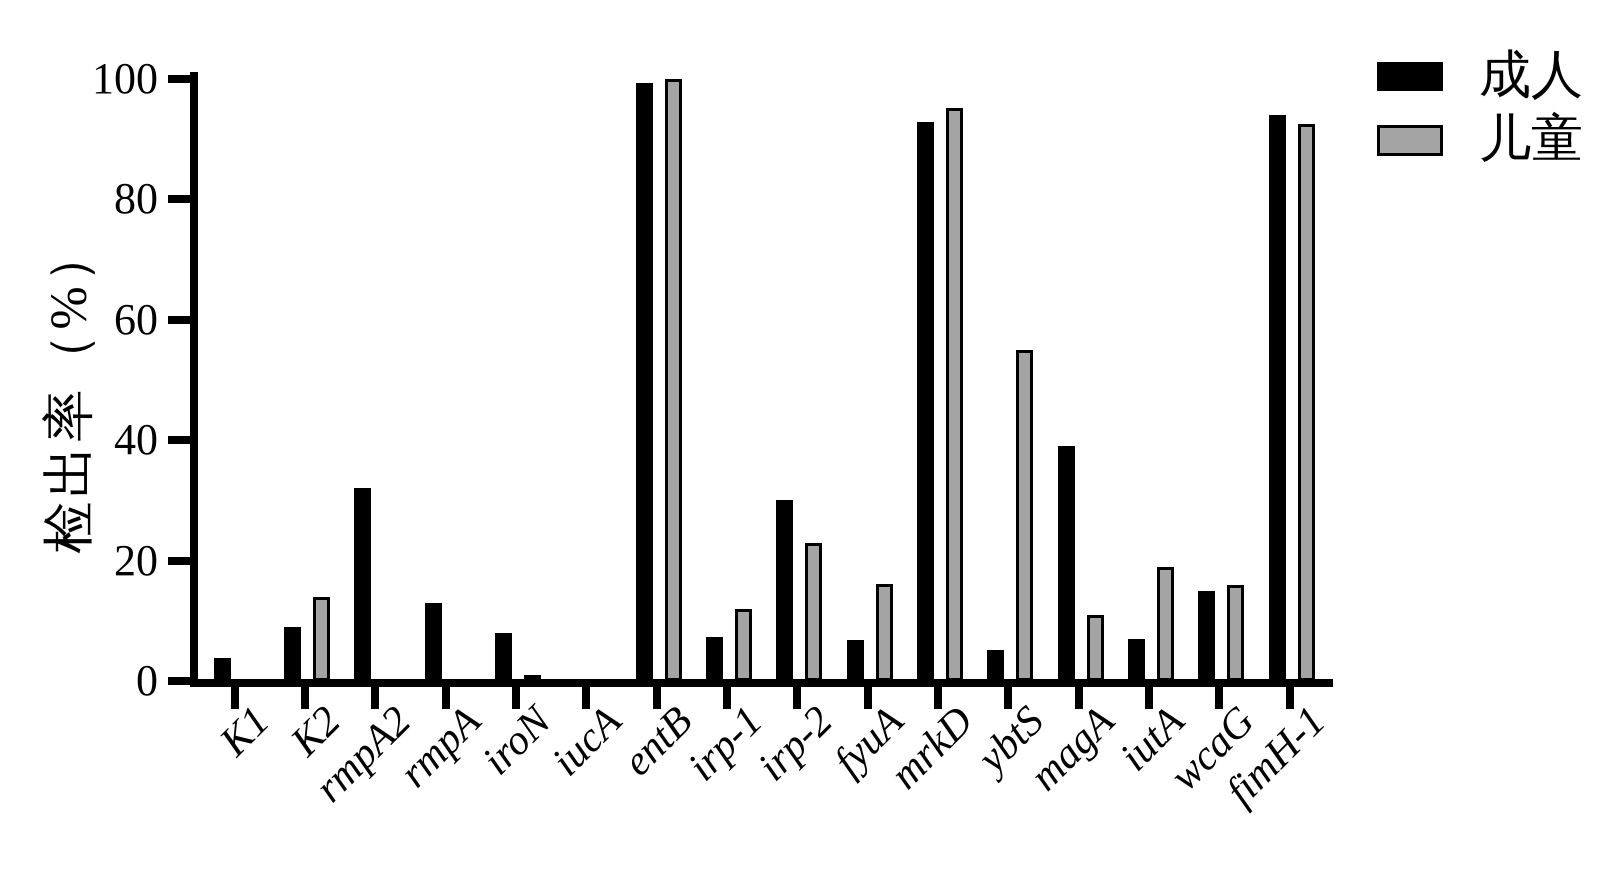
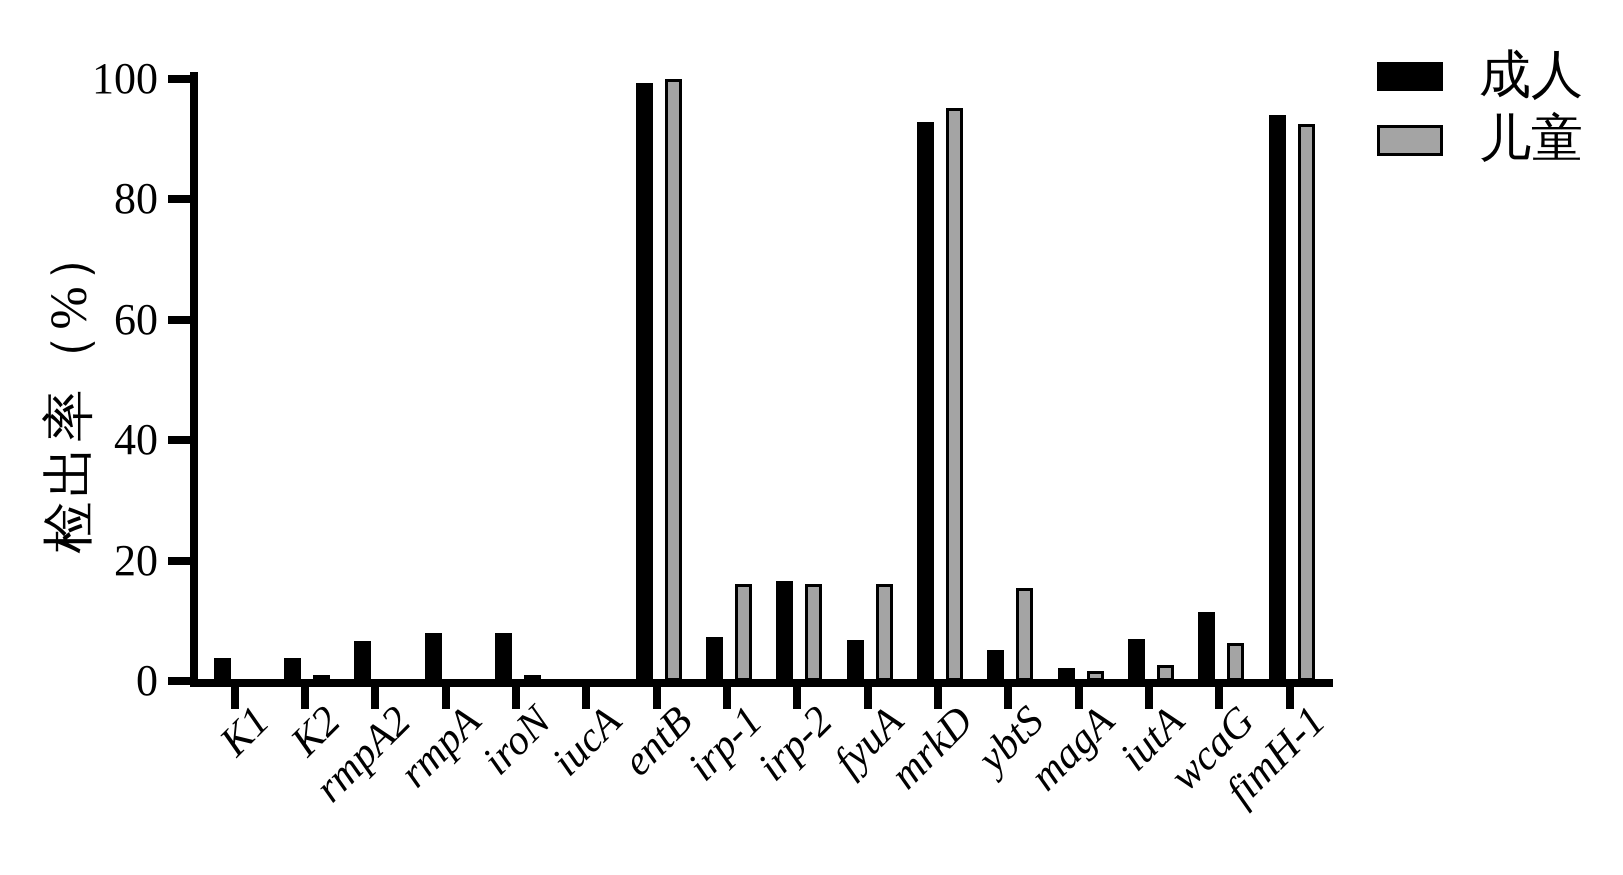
成人/K2: 9 -> 4
儿童/K2: 14 -> 1
成人/rmpA2: 32 -> 7
成人/rmpA: 13 -> 8
儿童/irp-1: 12 -> 16
成人/irp-2: 30 -> 17
儿童/irp-2: 23 -> 16
儿童/ybtS: 55 -> 16
成人/magA: 39 -> 2
儿童/magA: 11 -> 2
儿童/iutA: 19 -> 3
成人/wcaG: 15 -> 12
儿童/wcaG: 16 -> 6
